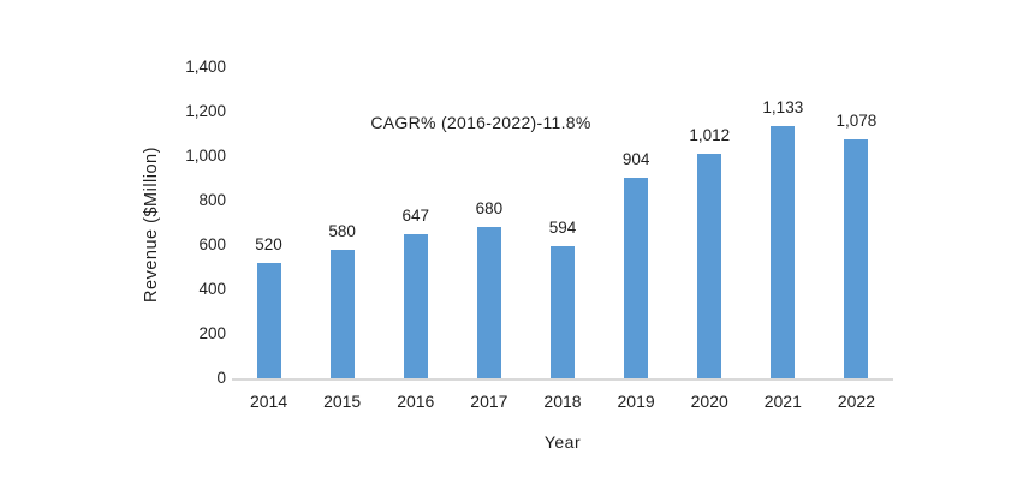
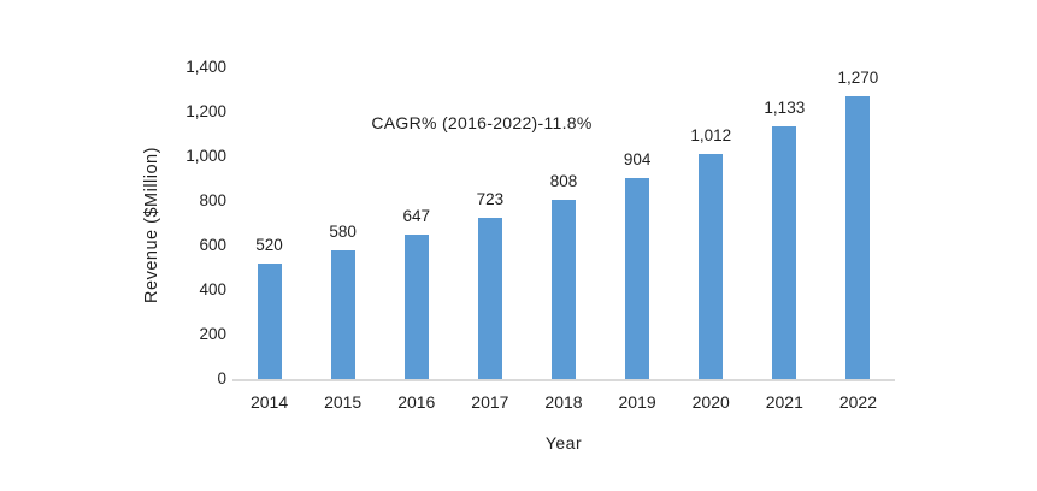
2017: 680 -> 723
2018: 594 -> 808
2022: 1,078 -> 1,270
